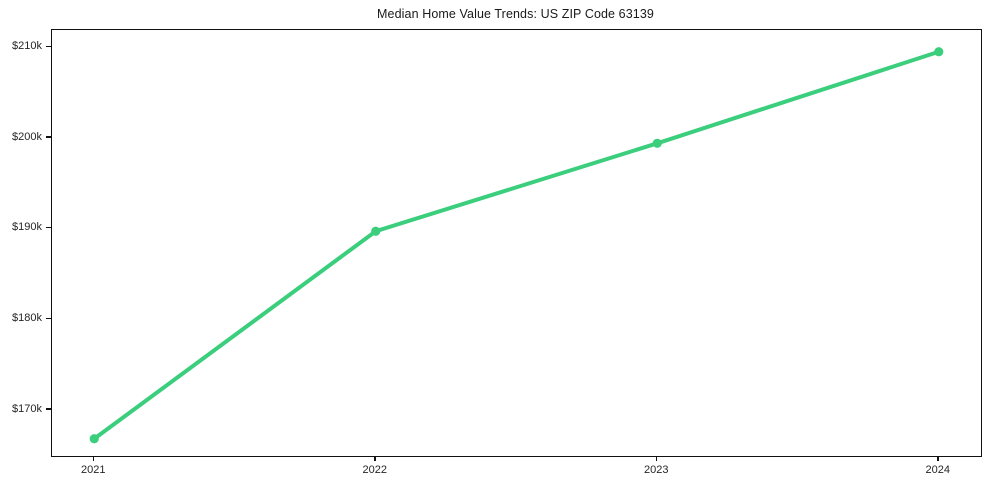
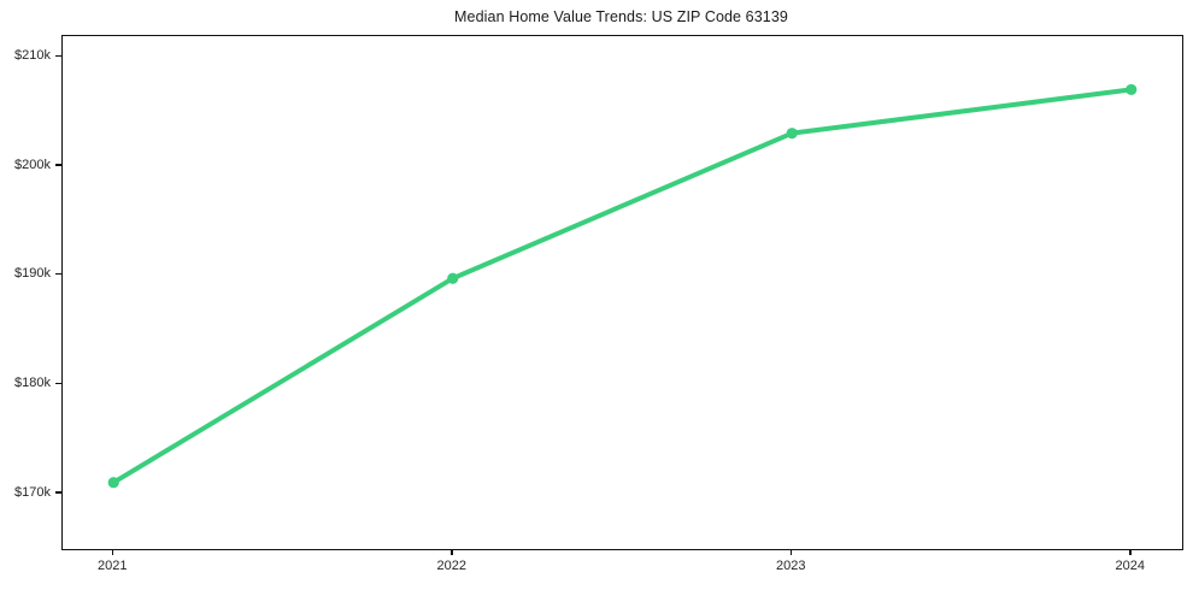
2021: $167k -> $171k
2023: $199k -> $203k
2024: $210k -> $207k
